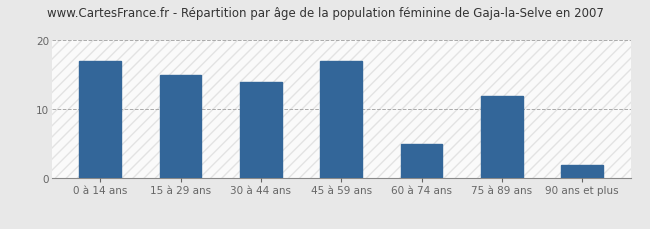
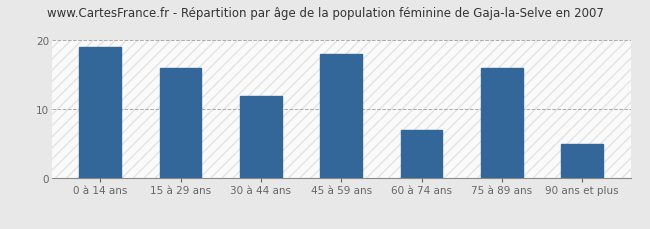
0 à 14 ans: 17 -> 19
15 à 29 ans: 15 -> 16
30 à 44 ans: 14 -> 12
45 à 59 ans: 17 -> 18
60 à 74 ans: 5 -> 7
75 à 89 ans: 12 -> 16
90 ans et plus: 2 -> 5
